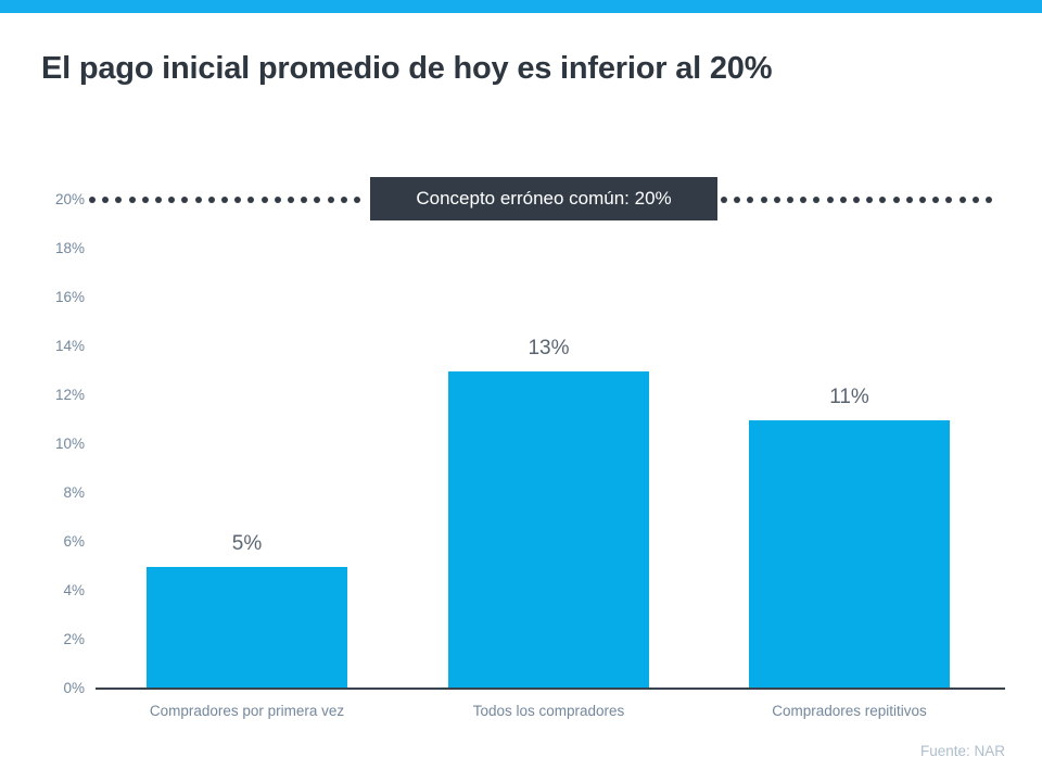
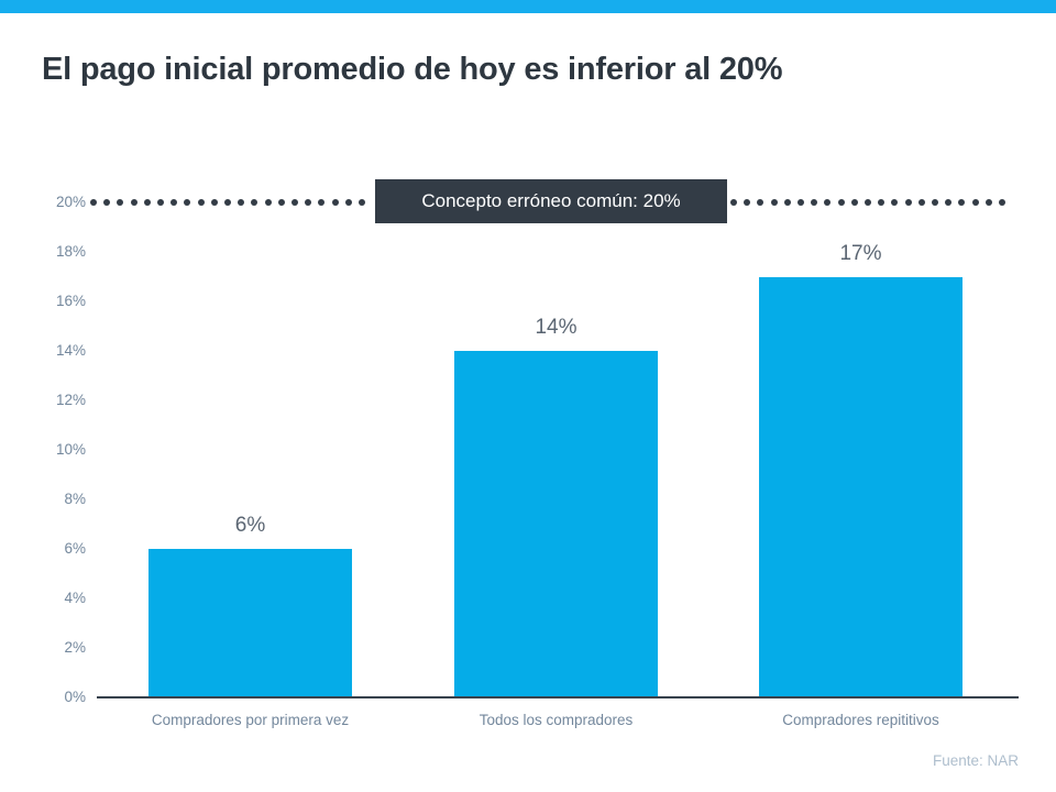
Compradores por primera vez: 5% -> 6%
Todos los compradores: 13% -> 14%
Compradores repititivos: 11% -> 17%
